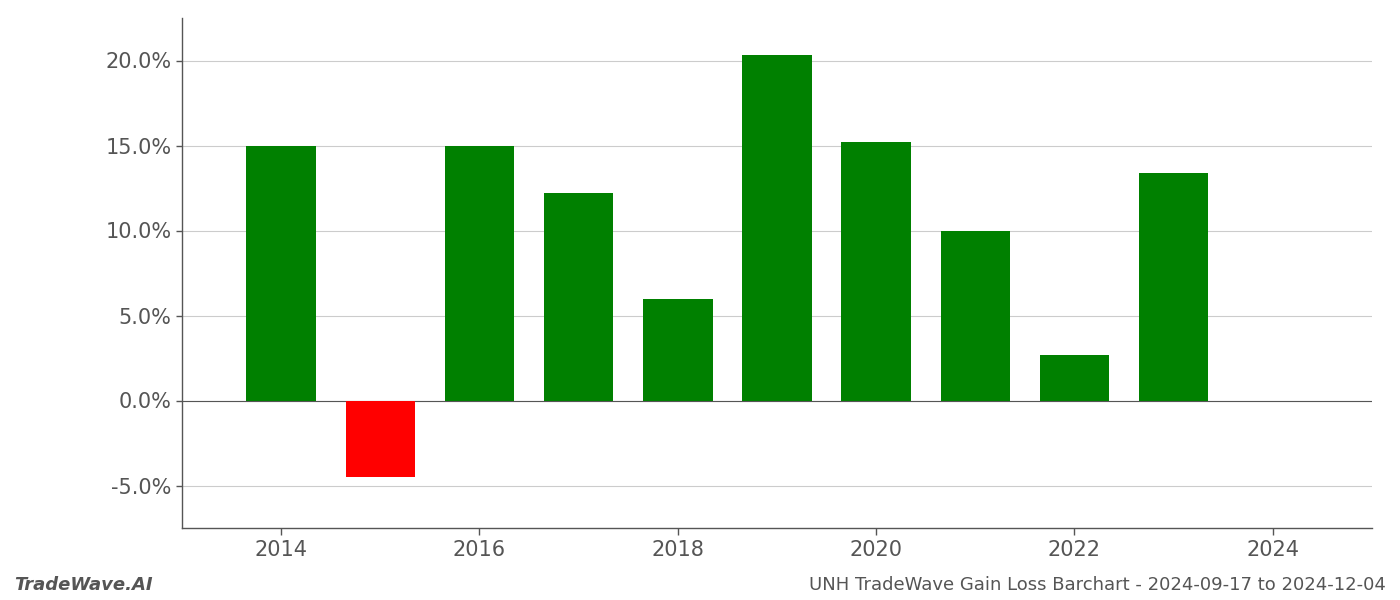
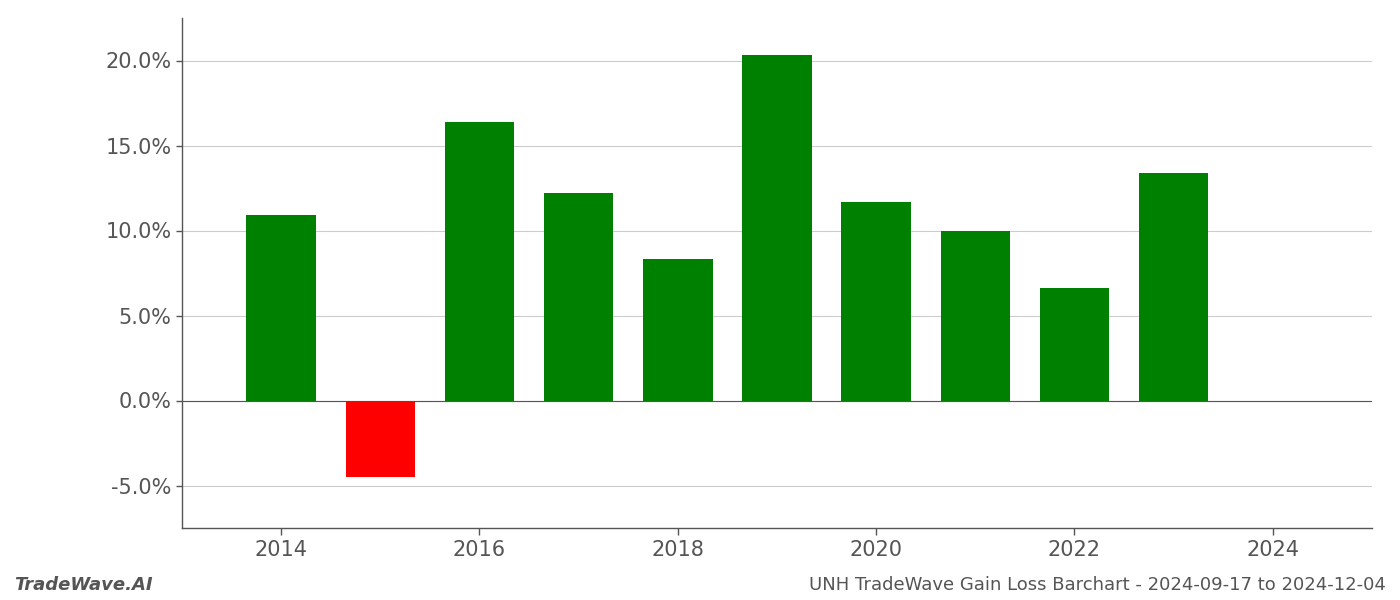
2014: 15.0% -> 10.9%
2016: 15.0% -> 16.4%
2018: 6.0% -> 8.3%
2020: 15.2% -> 11.7%
2022: 2.7% -> 6.6%
